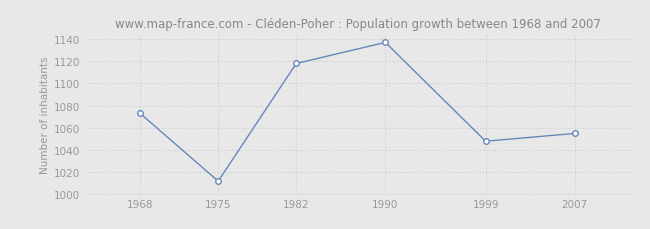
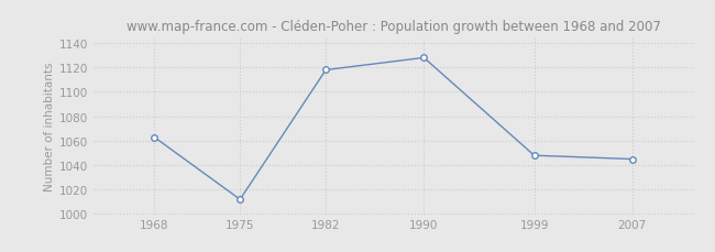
1968: 1073 -> 1063
1990: 1137 -> 1128
2007: 1055 -> 1045
